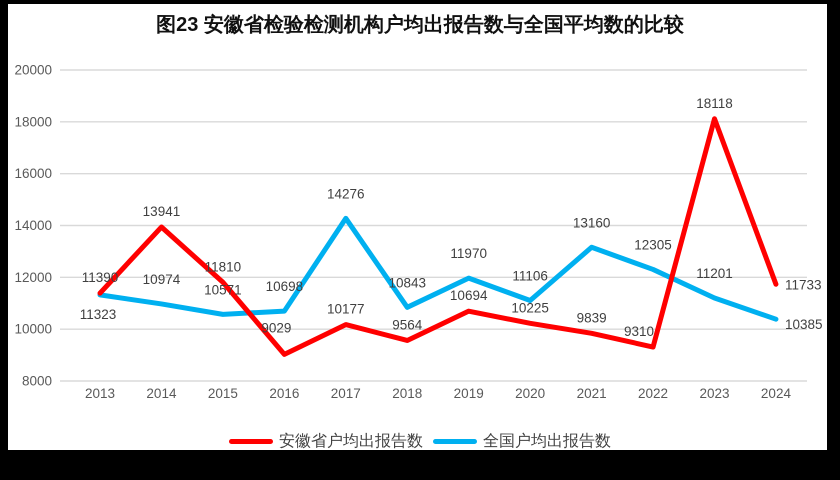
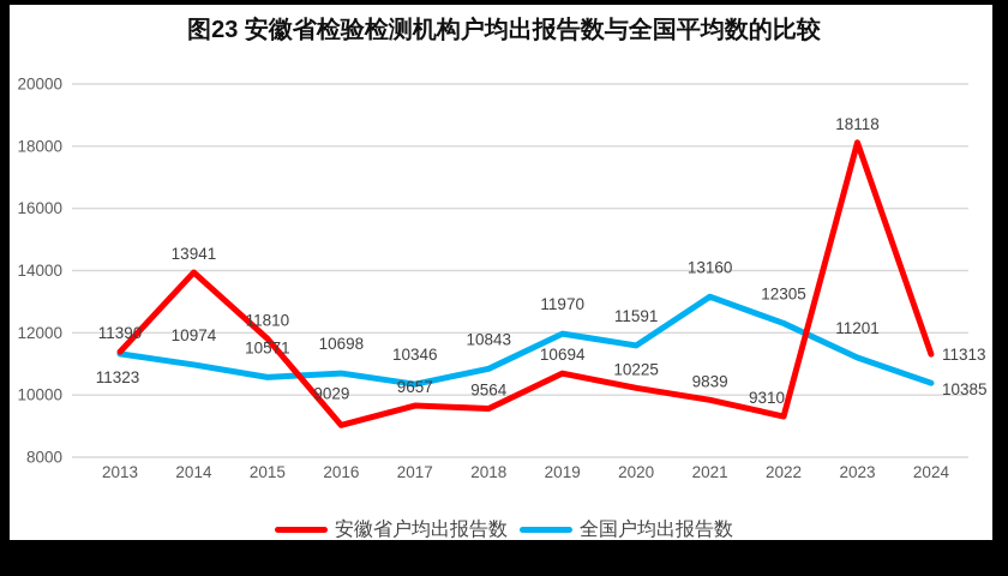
安徽省户均出报告数/2017: 10177 -> 9657
全国户均出报告数/2017: 14276 -> 10346
全国户均出报告数/2020: 11106 -> 11591
安徽省户均出报告数/2024: 11733 -> 11313
